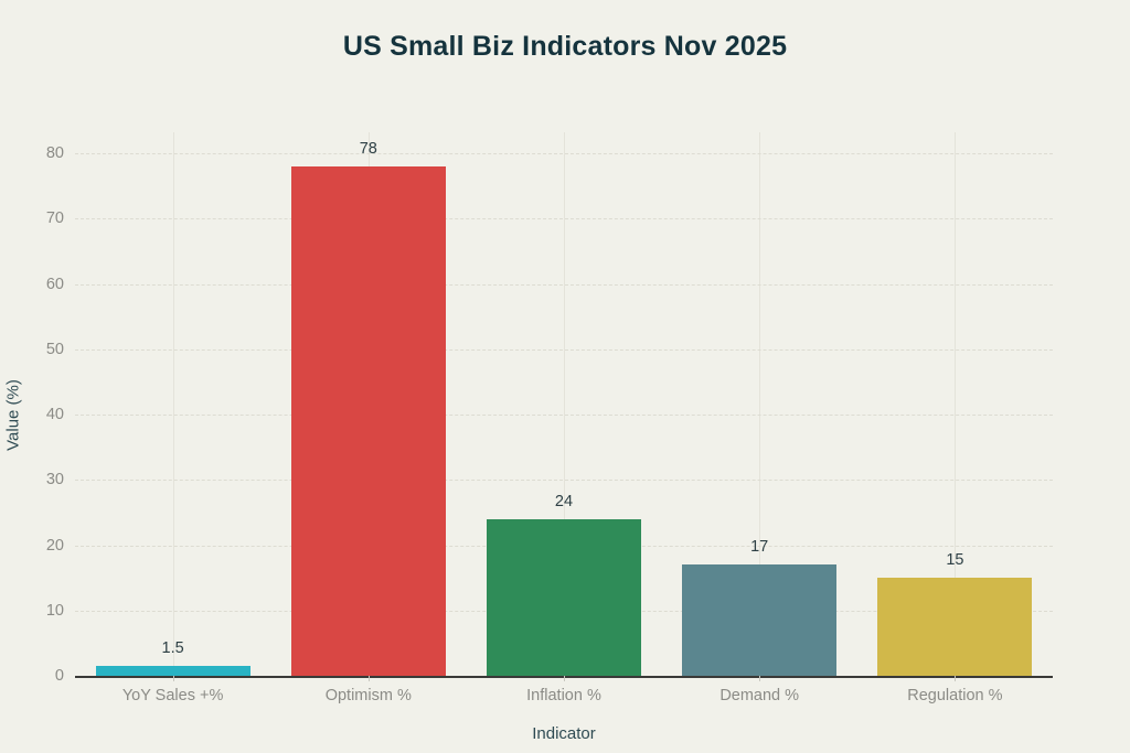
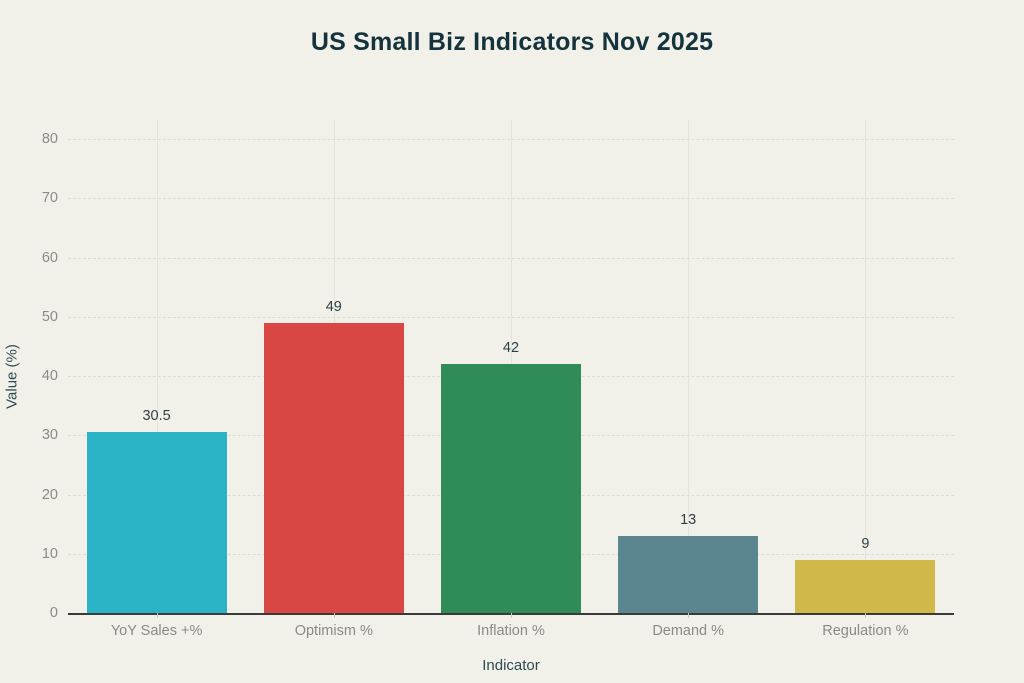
YoY Sales +%: 1.5 -> 30.5
Optimism %: 78 -> 49
Inflation %: 24 -> 42
Demand %: 17 -> 13
Regulation %: 15 -> 9
